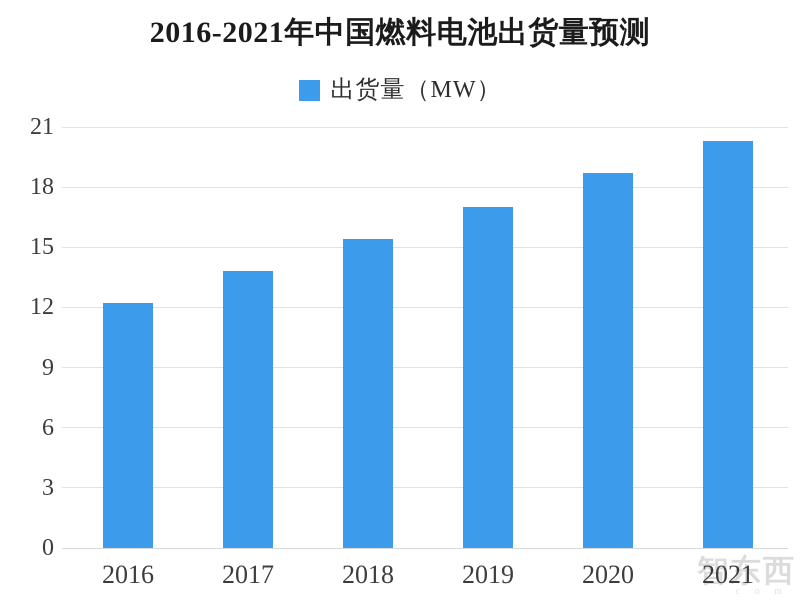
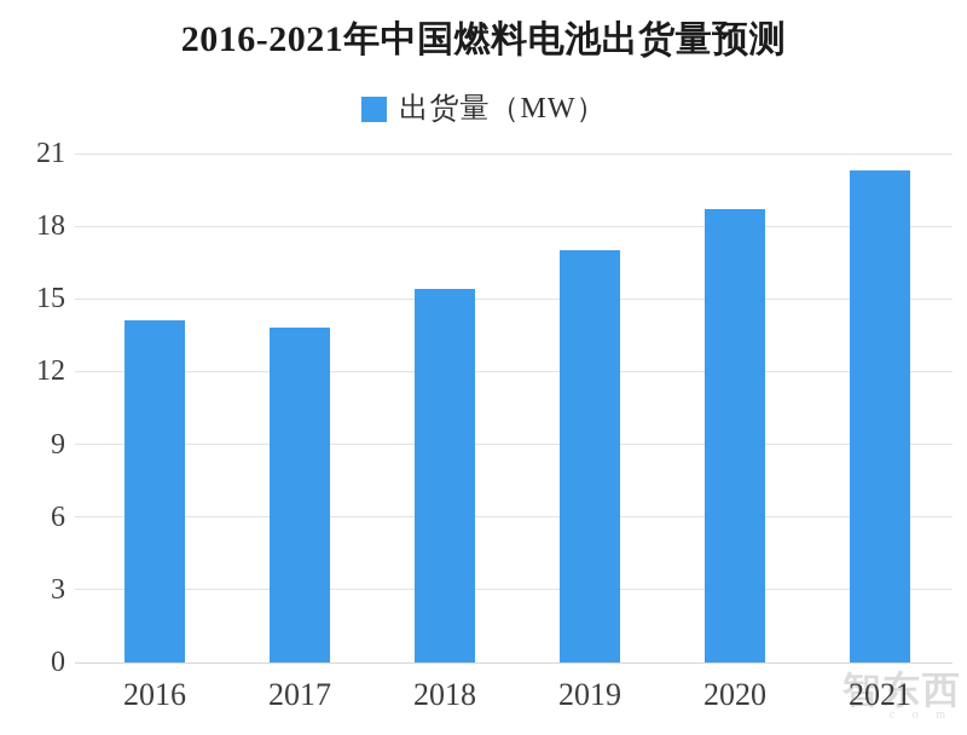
2016: 12.2 -> 14.1
